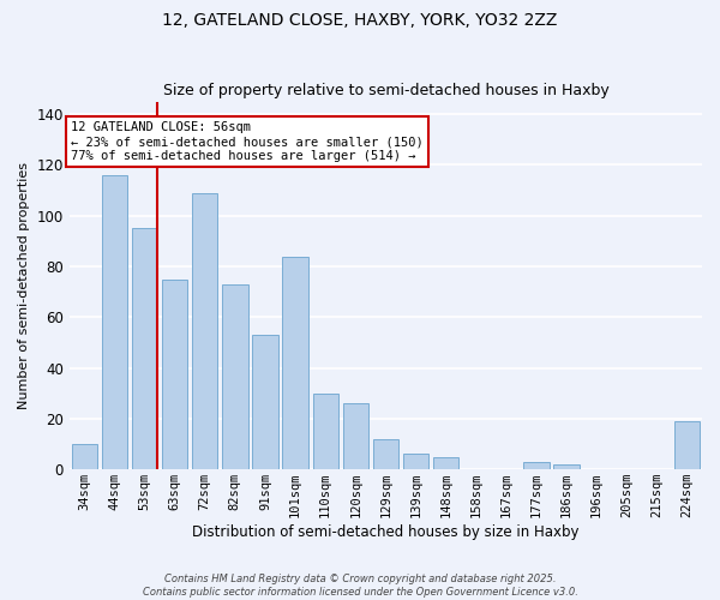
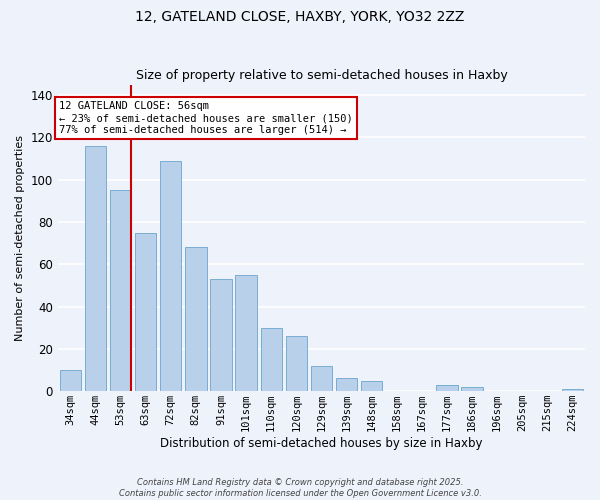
82sqm: 73 -> 68
101sqm: 84 -> 55
224sqm: 19 -> 1
